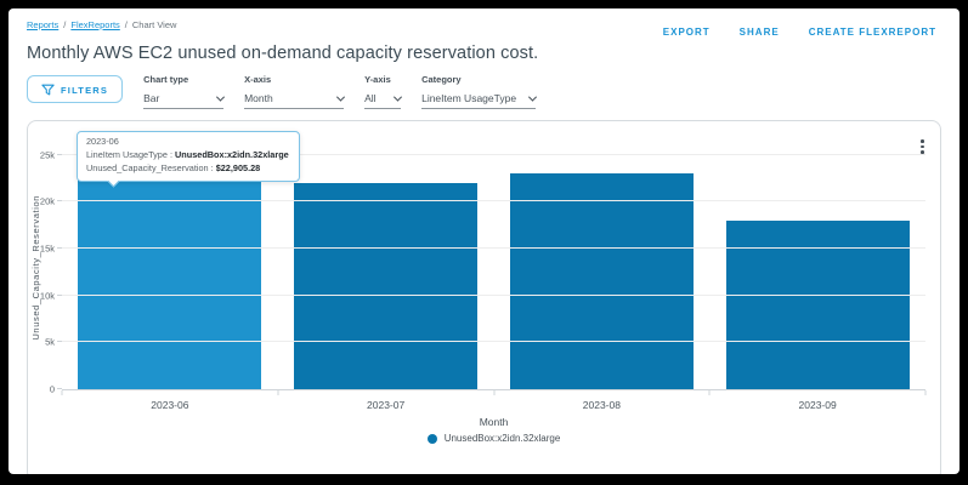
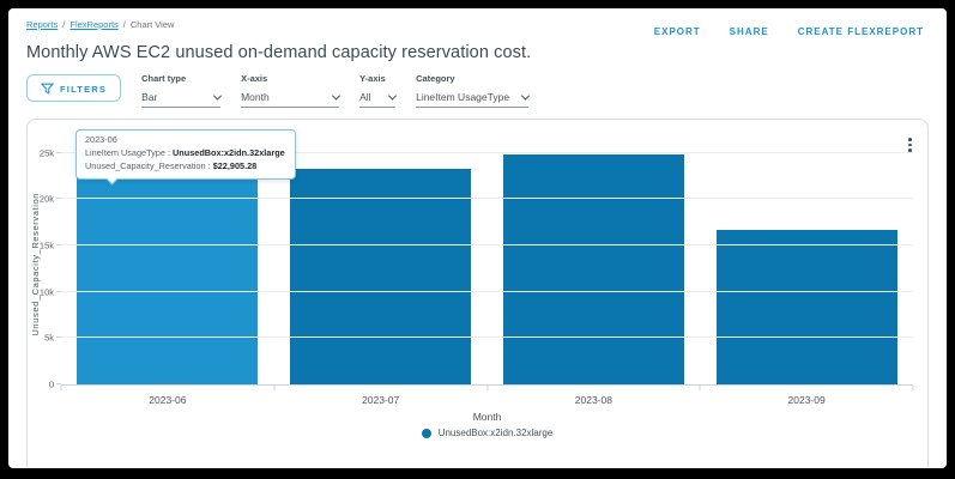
2023-07: 22k -> 23k
2023-08: 23k -> 25k
2023-09: 18k -> 17k
